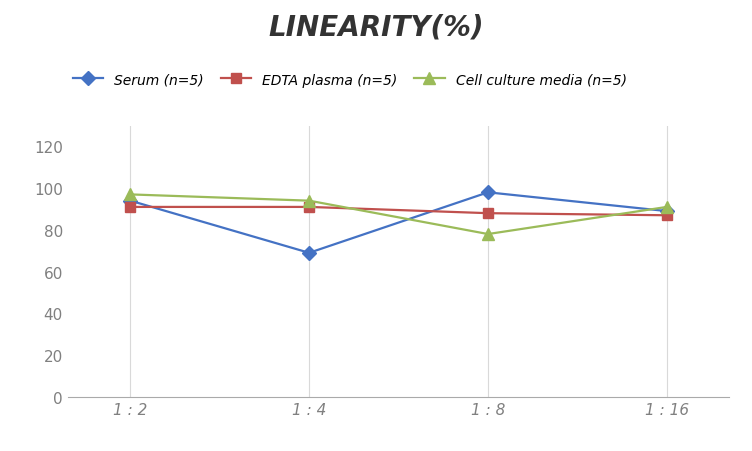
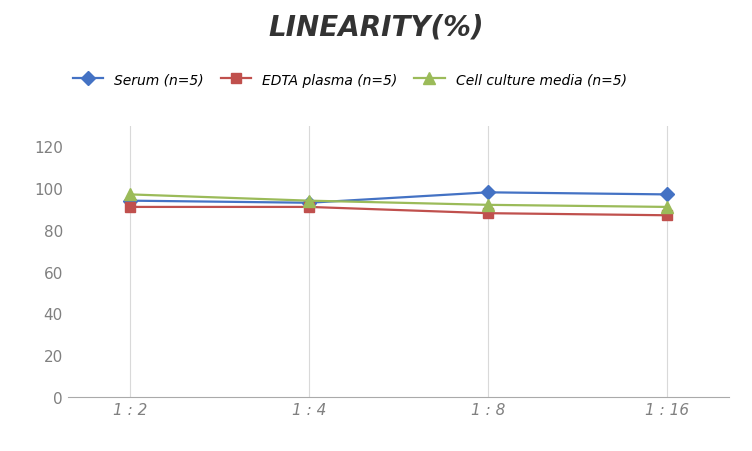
Serum (n=5)/1 : 4: 69 -> 93
Cell culture media (n=5)/1 : 8: 78 -> 92
Serum (n=5)/1 : 16: 89 -> 97
